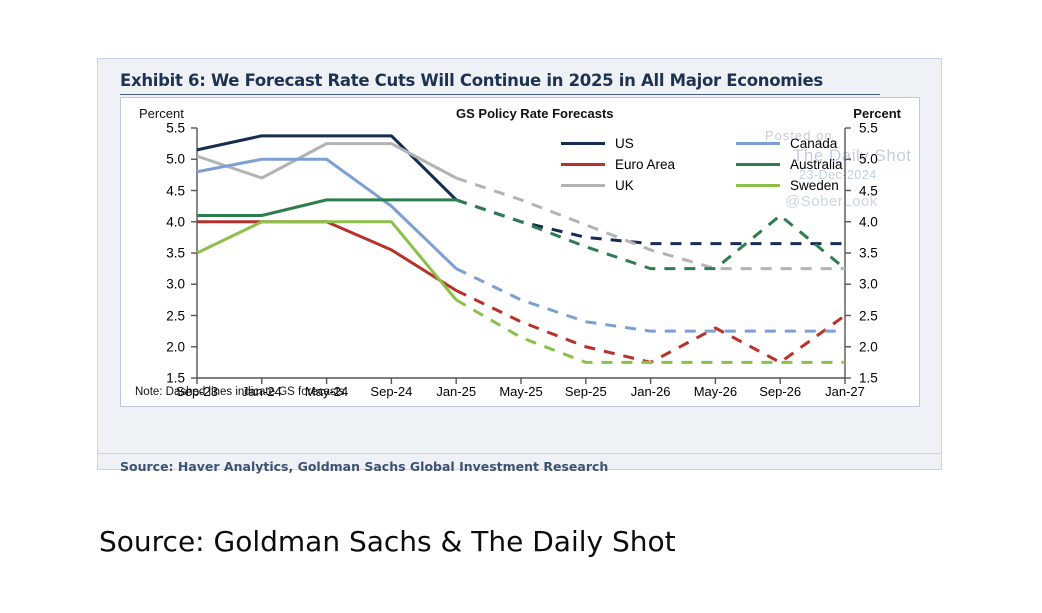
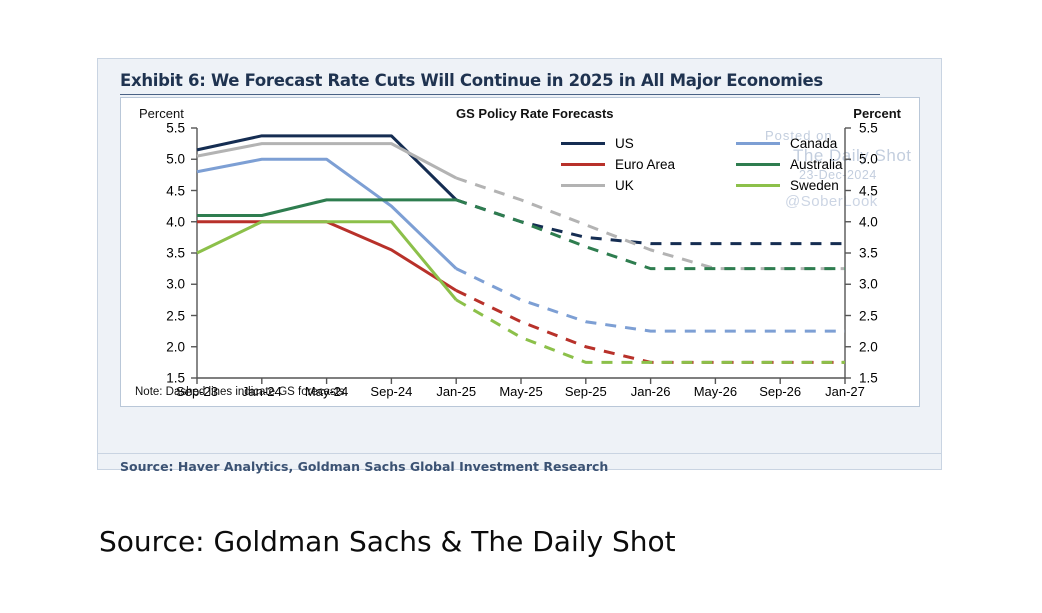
UK/Jan-24: 4.7 -> 5.2
Euro Area/May-26: 2.3 -> 1.8
Australia/Sep-26: 4.1 -> 3.2
Euro Area/Jan-27: 2.5 -> 1.8
